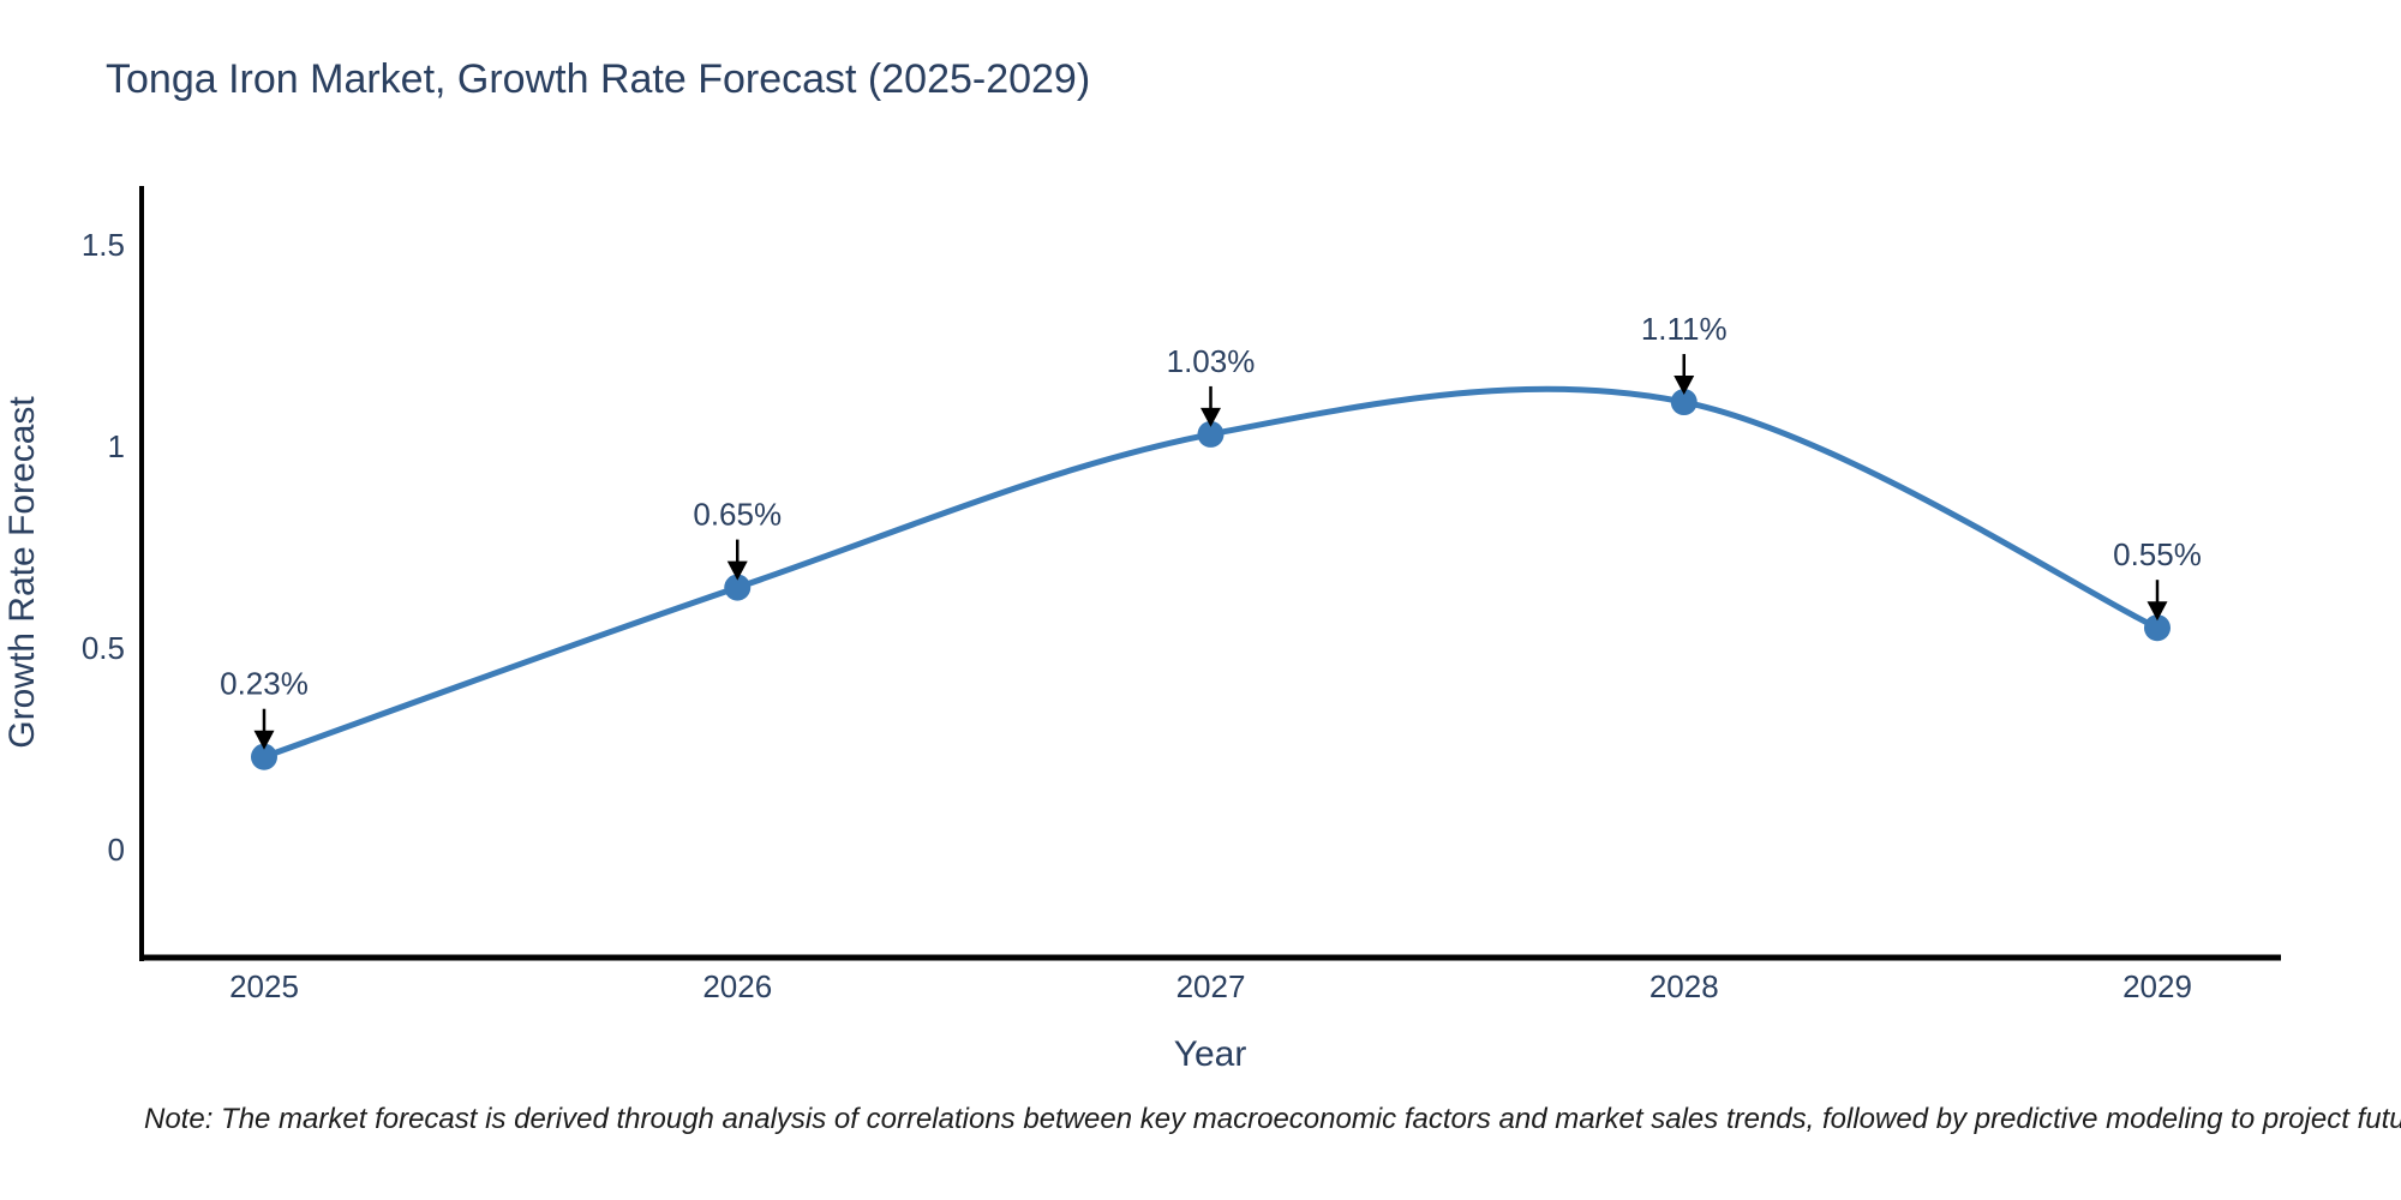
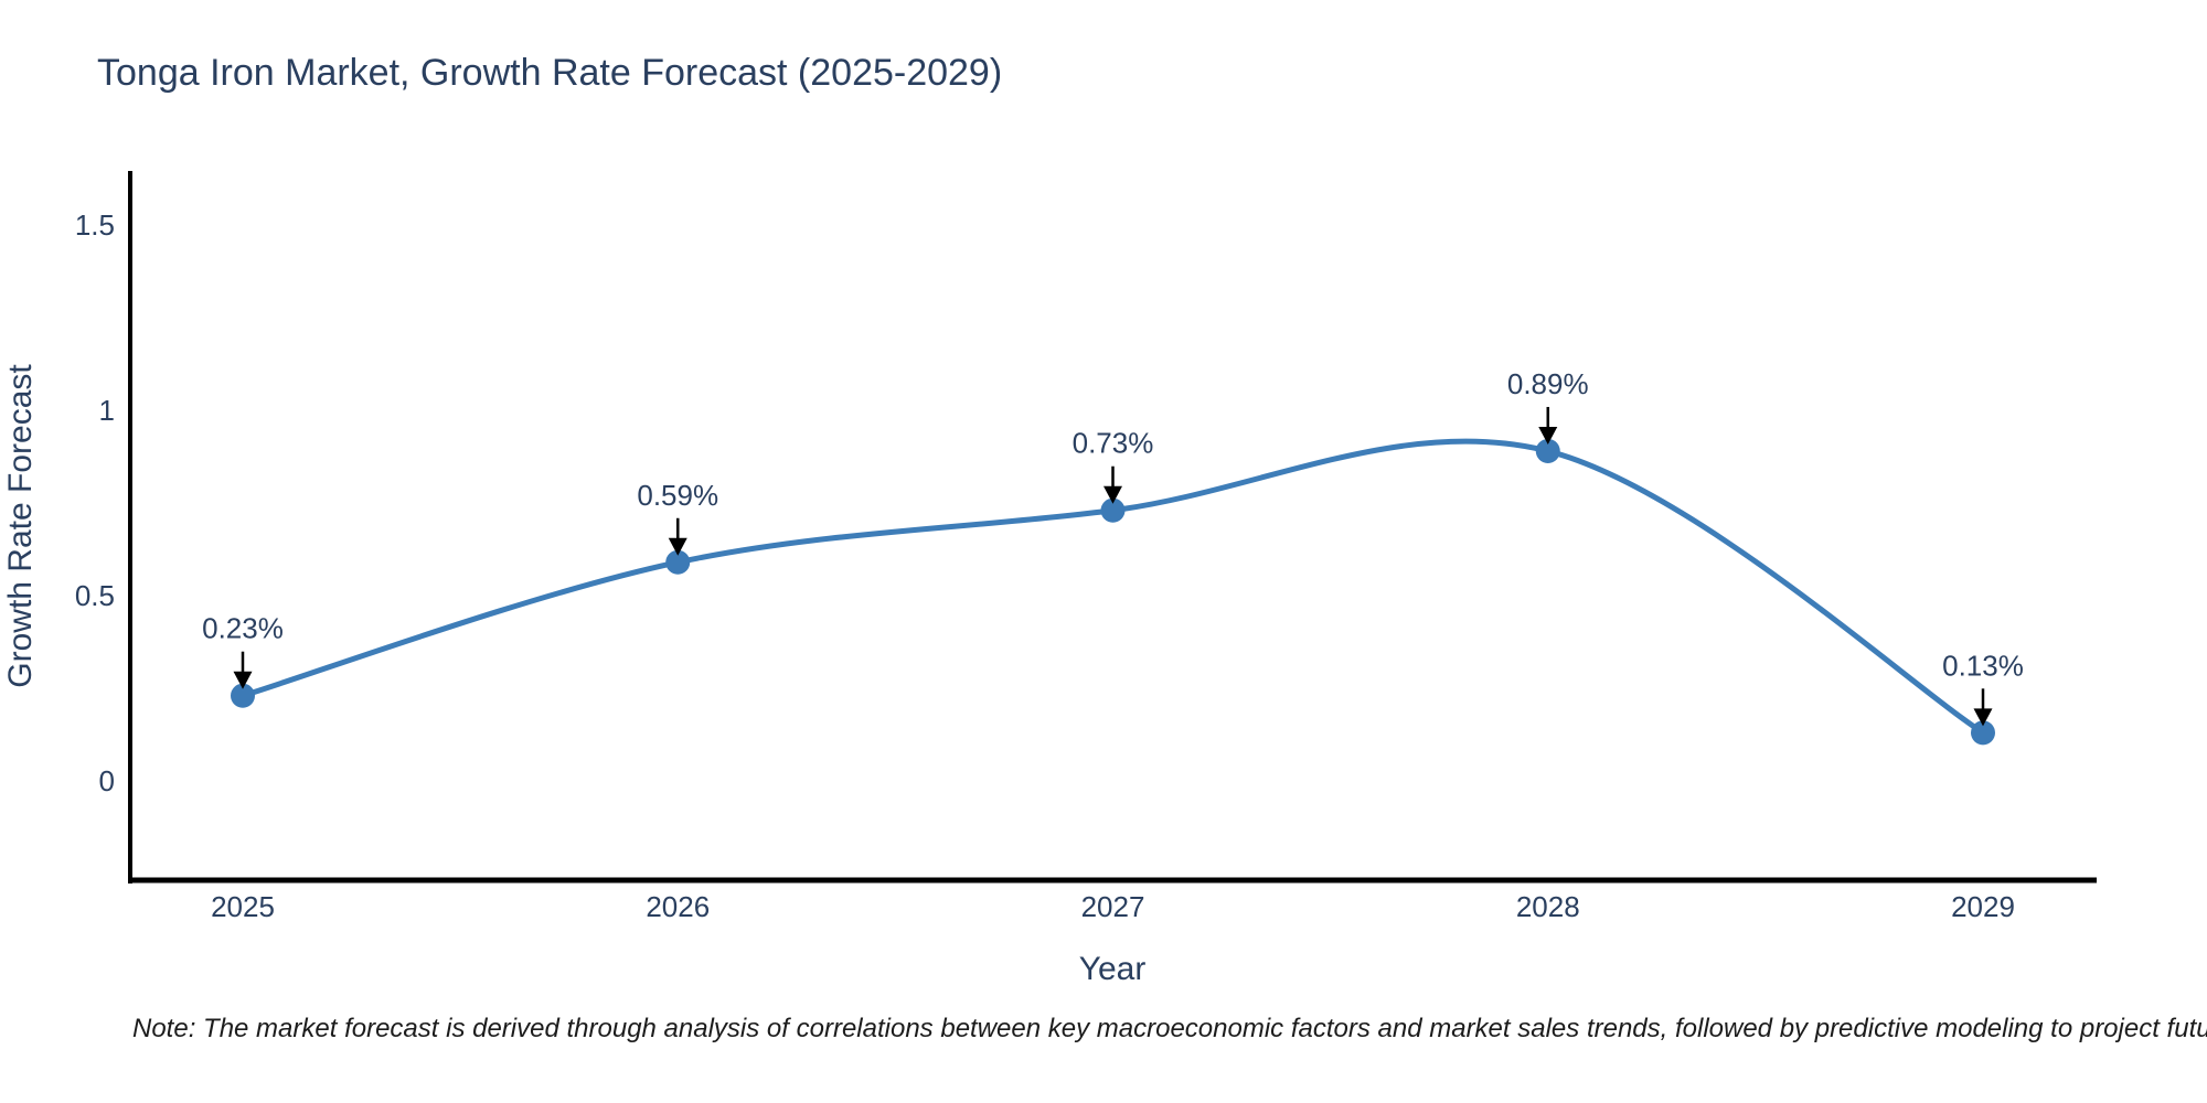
2026: 0.65% -> 0.59%
2027: 1.03% -> 0.73%
2028: 1.11% -> 0.89%
2029: 0.55% -> 0.13%
